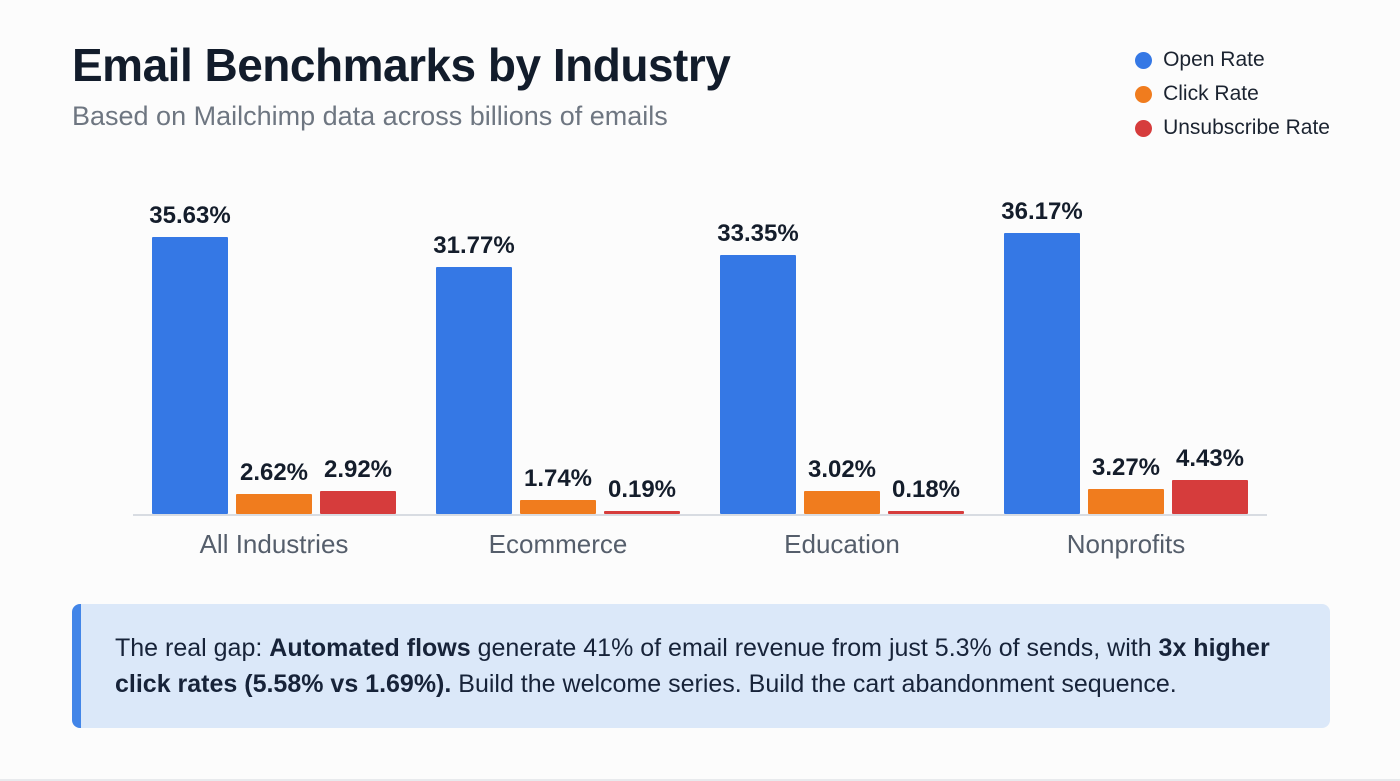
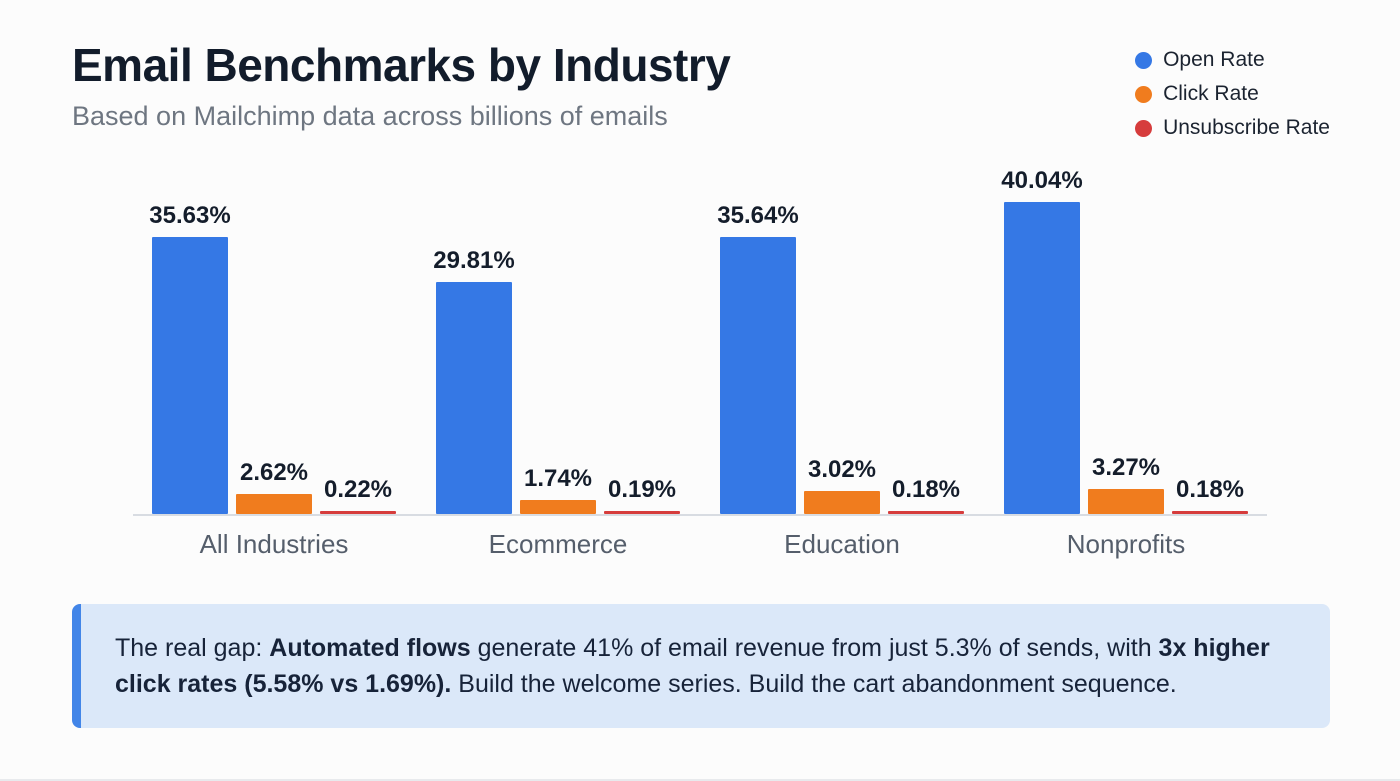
Unsubscribe Rate/All Industries: 2.92% -> 0.22%
Open Rate/Ecommerce: 31.77% -> 29.81%
Open Rate/Education: 33.35% -> 35.64%
Open Rate/Nonprofits: 36.17% -> 40.04%
Unsubscribe Rate/Nonprofits: 4.43% -> 0.18%
